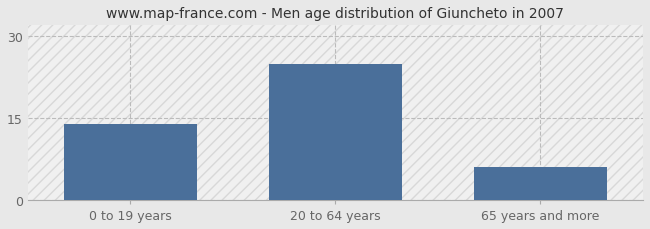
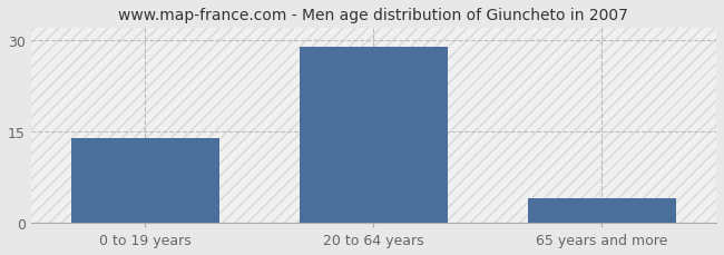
20 to 64 years: 25 -> 29
65 years and more: 6 -> 4
